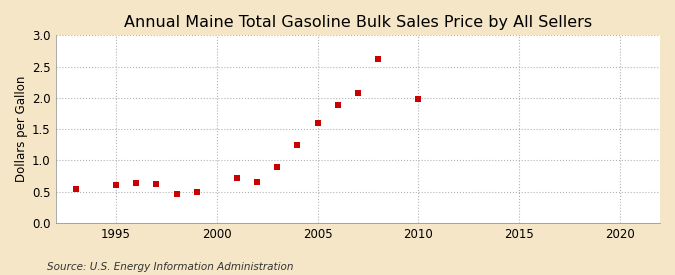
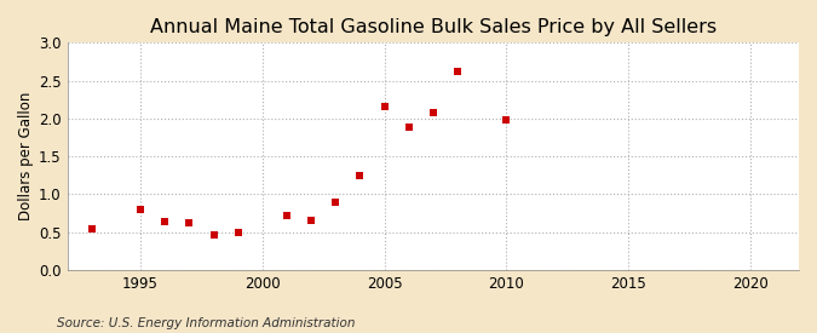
1995: 0.60 -> 0.80
2005: 1.59 -> 2.16
